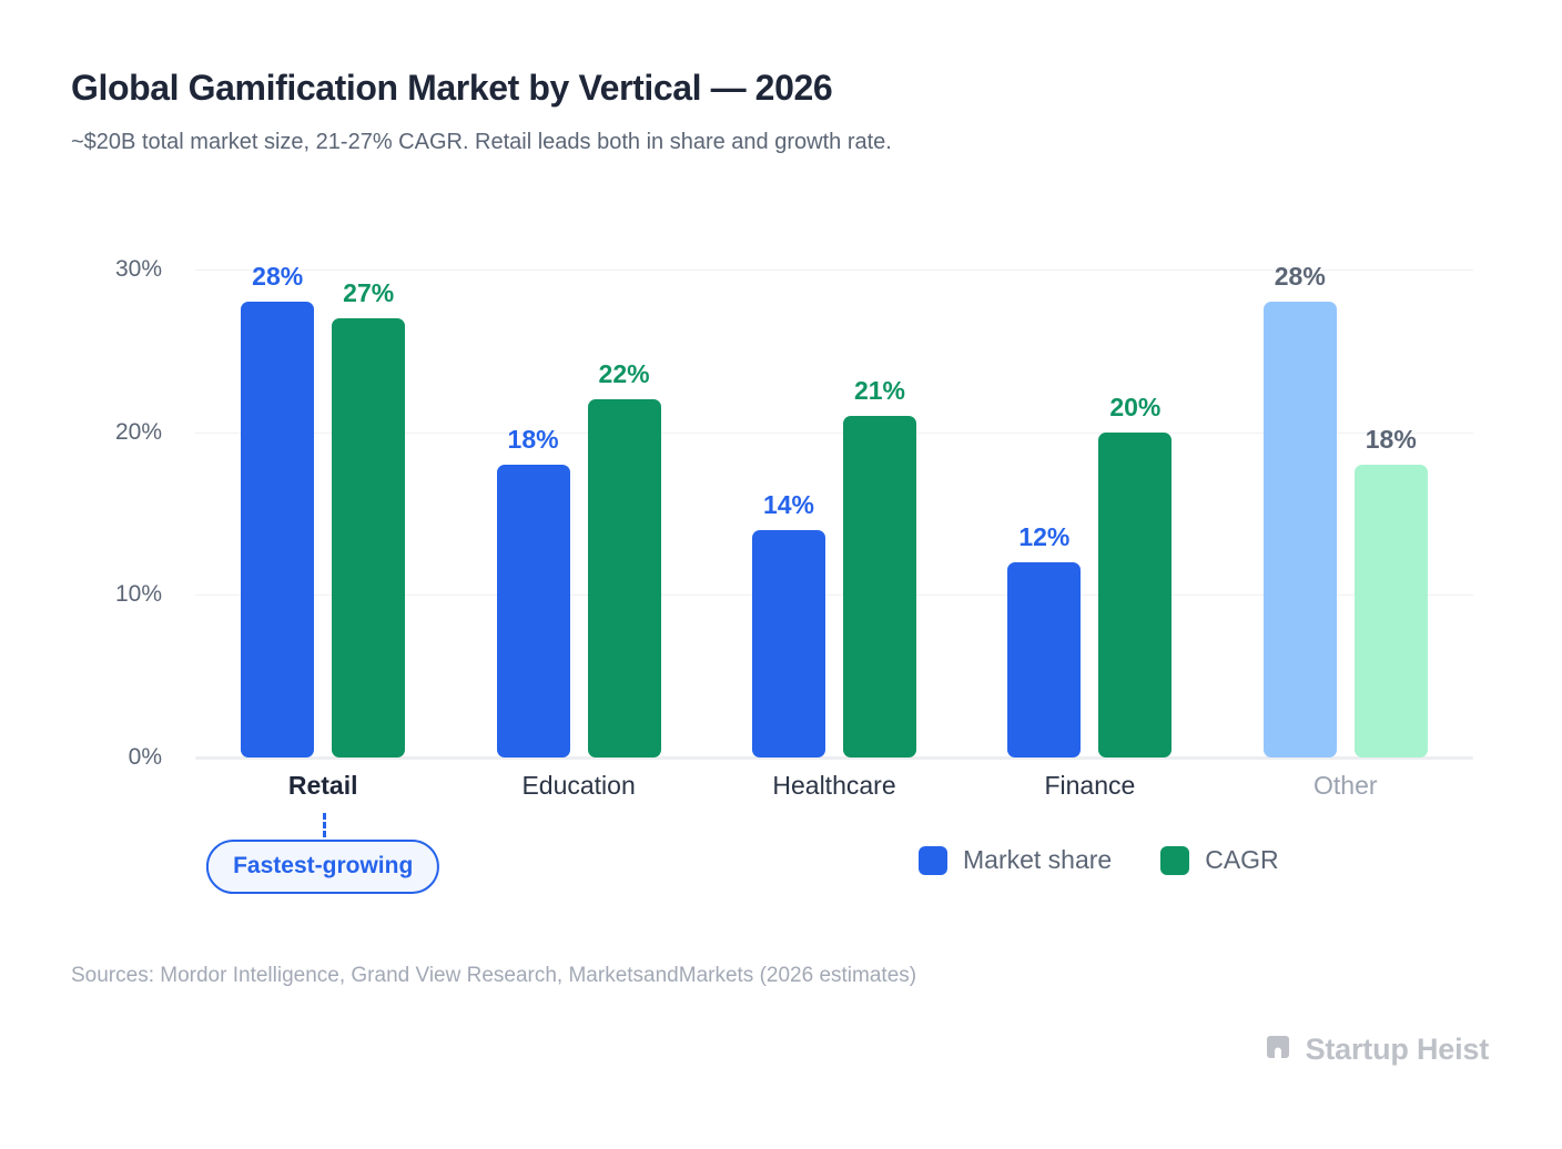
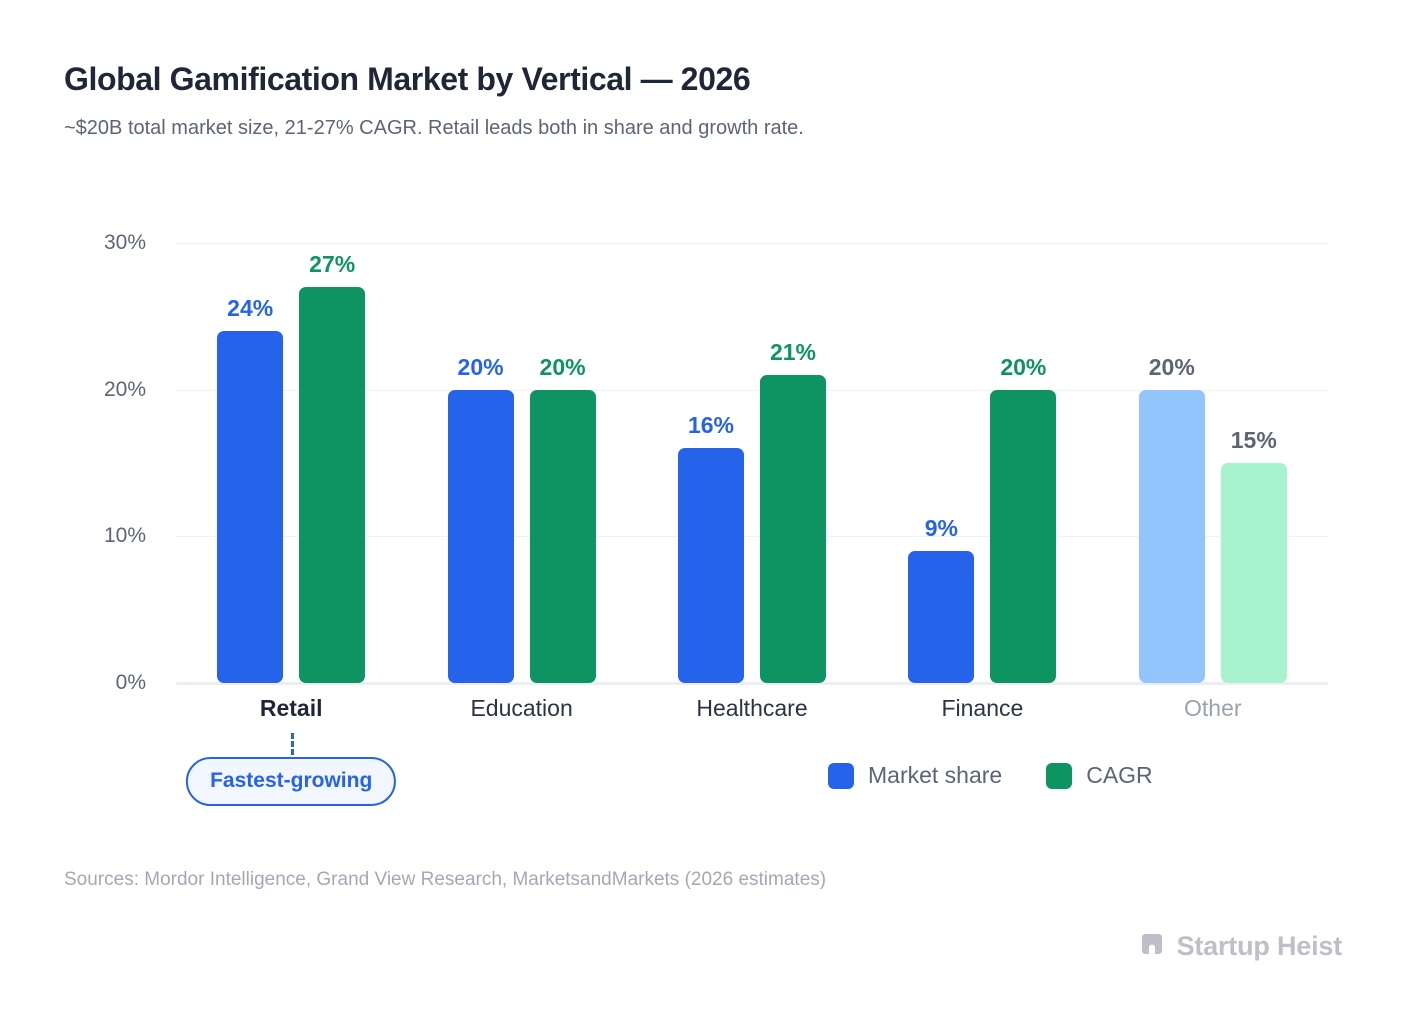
Market share/Retail: 28% -> 24%
Market share/Education: 18% -> 20%
CAGR/Education: 22% -> 20%
Market share/Healthcare: 14% -> 16%
Market share/Finance: 12% -> 9%
Market share/Other: 28% -> 20%
CAGR/Other: 18% -> 15%
